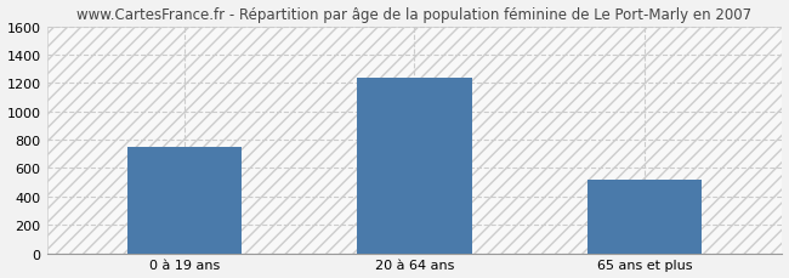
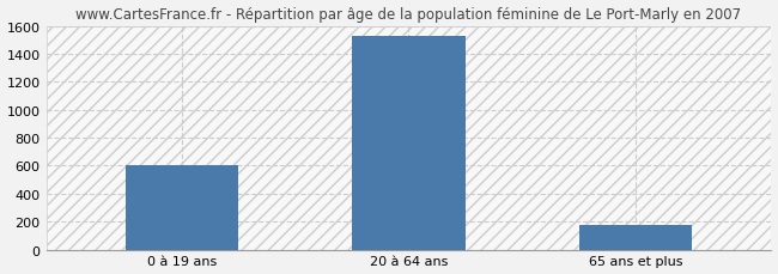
0 à 19 ans: 750 -> 600
20 à 64 ans: 1240 -> 1530
65 ans et plus: 520 -> 180
